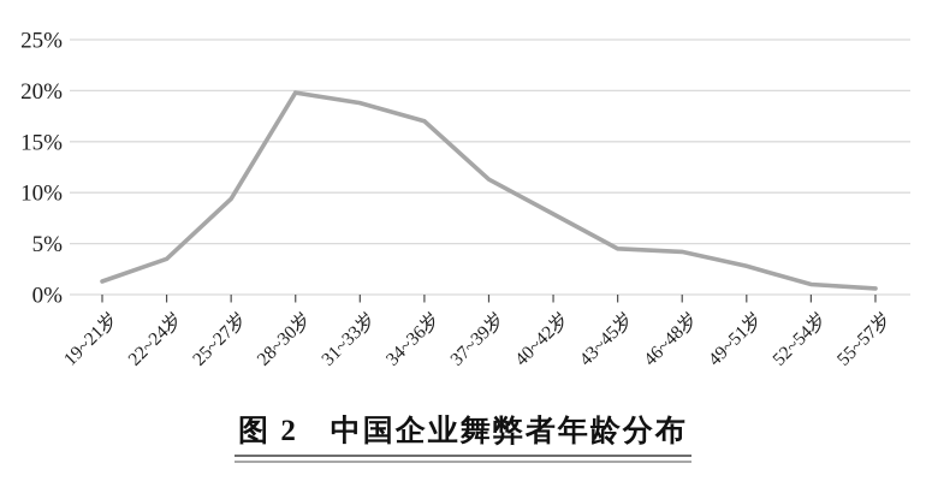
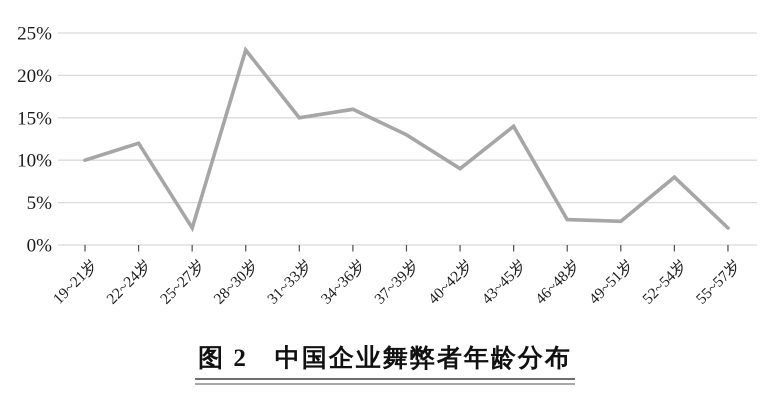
19~21岁: 1% -> 10%
22~24岁: 4% -> 12%
25~27岁: 9% -> 2%
28~30岁: 20% -> 23%
31~33岁: 19% -> 15%
34~36岁: 17% -> 16%
37~39岁: 11% -> 13%
40~42岁: 8% -> 9%
43~45岁: 4% -> 14%
46~48岁: 4% -> 3%
52~54岁: 1% -> 8%
55~57岁: 1% -> 2%
